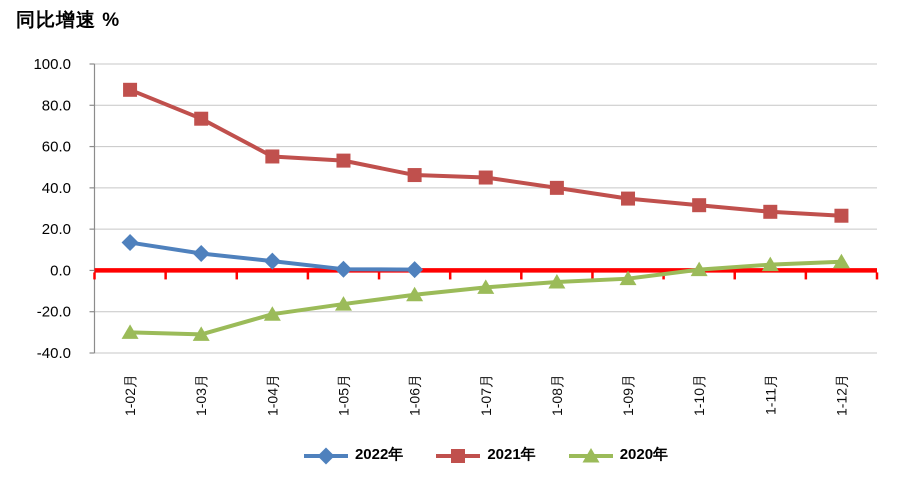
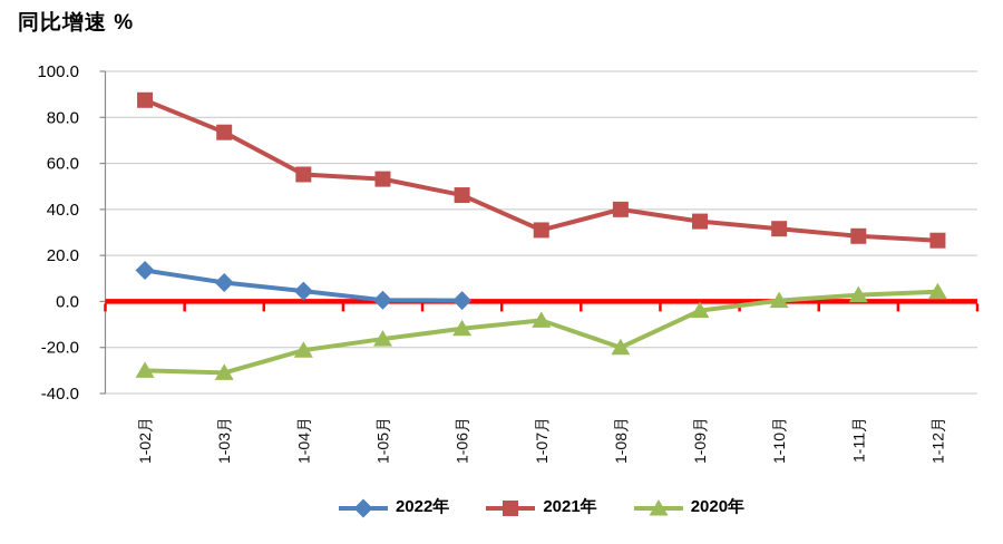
2021年/1-07月: 45 -> 31
2020年/1-08月: -6 -> -20
